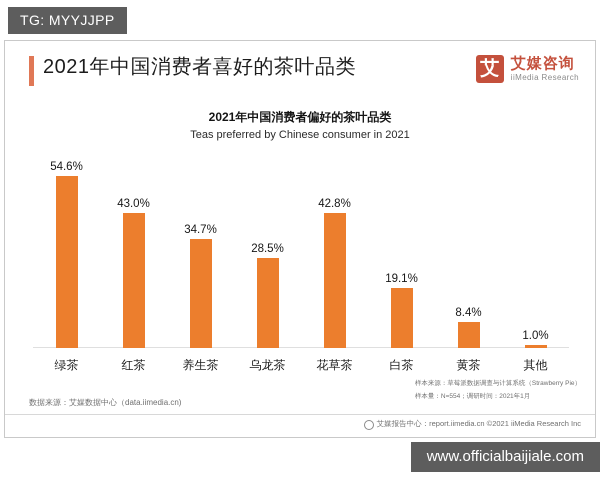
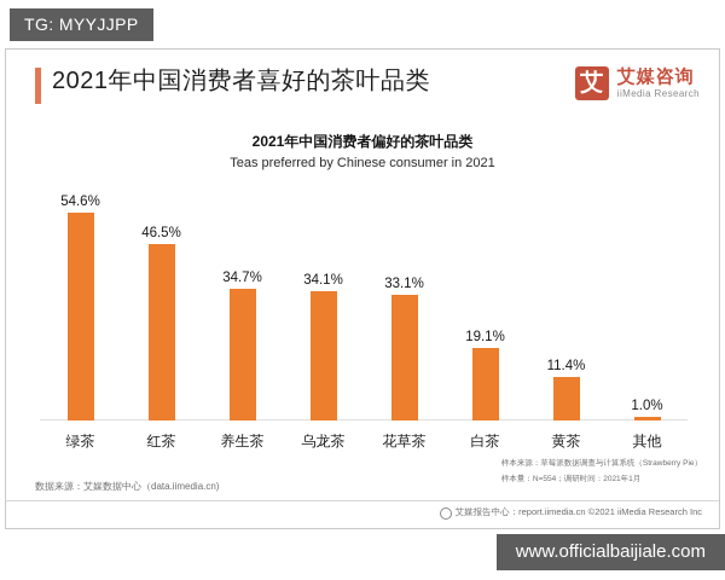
红茶: 43.0% -> 46.5%
乌龙茶: 28.5% -> 34.1%
花草茶: 42.8% -> 33.1%
黄茶: 8.4% -> 11.4%
